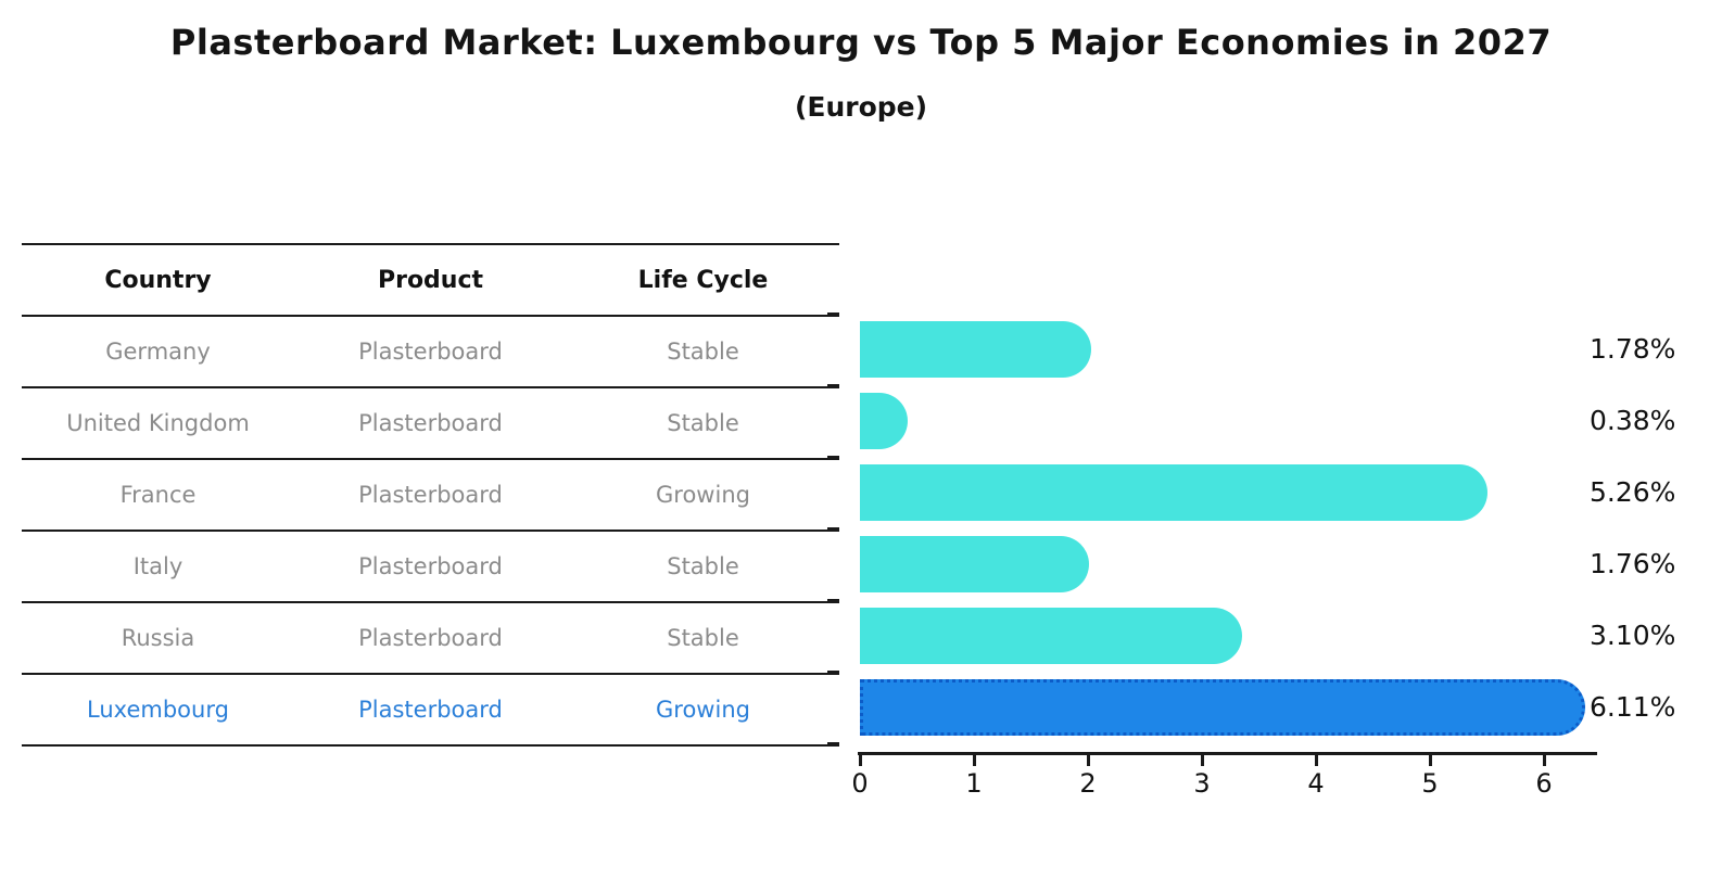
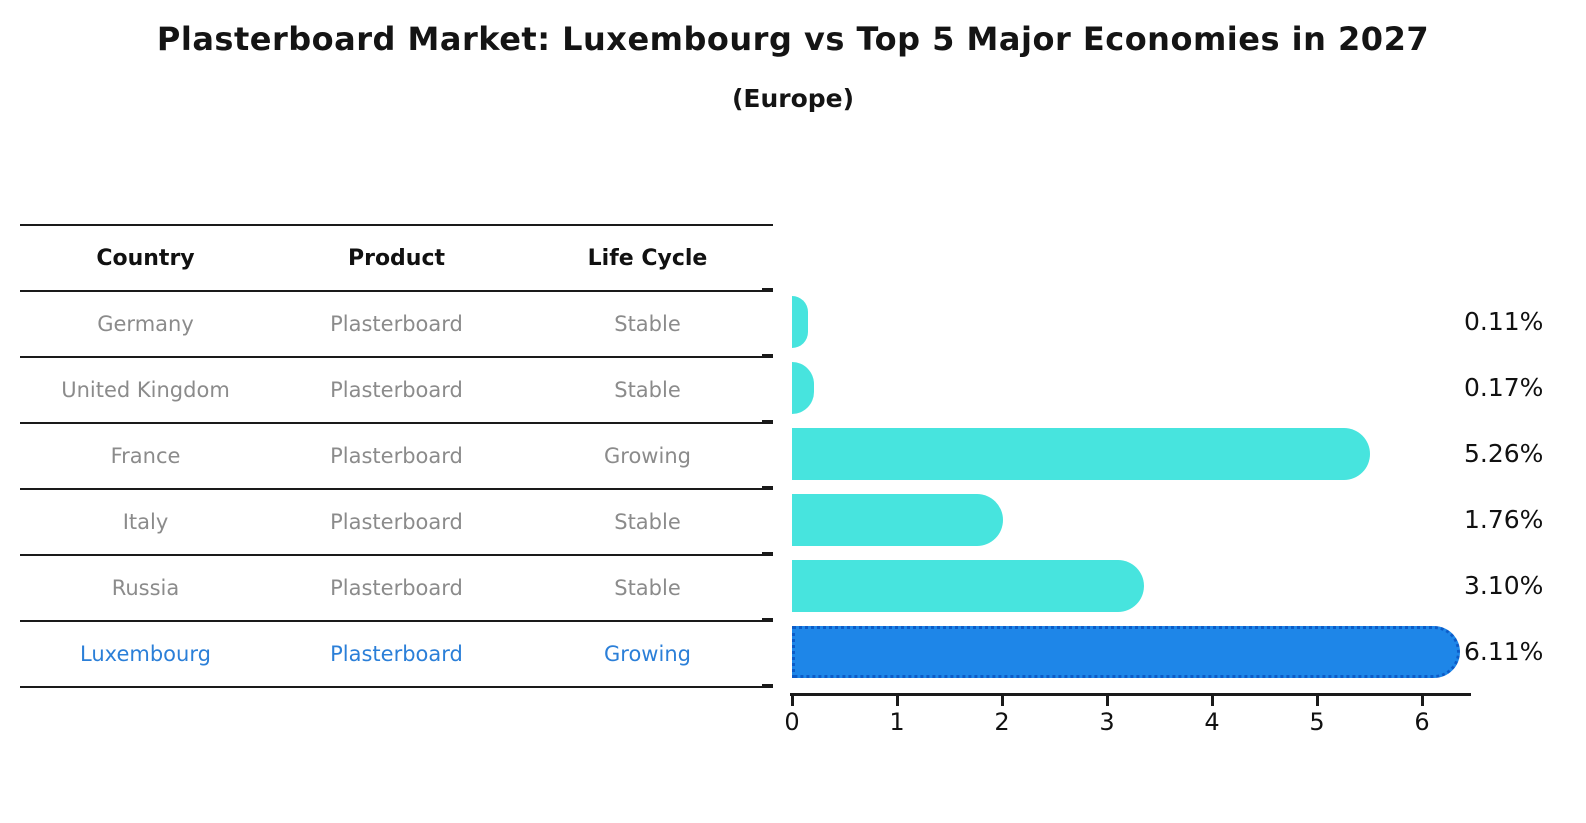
Germany: 1.78% -> 0.11%
United Kingdom: 0.38% -> 0.17%
